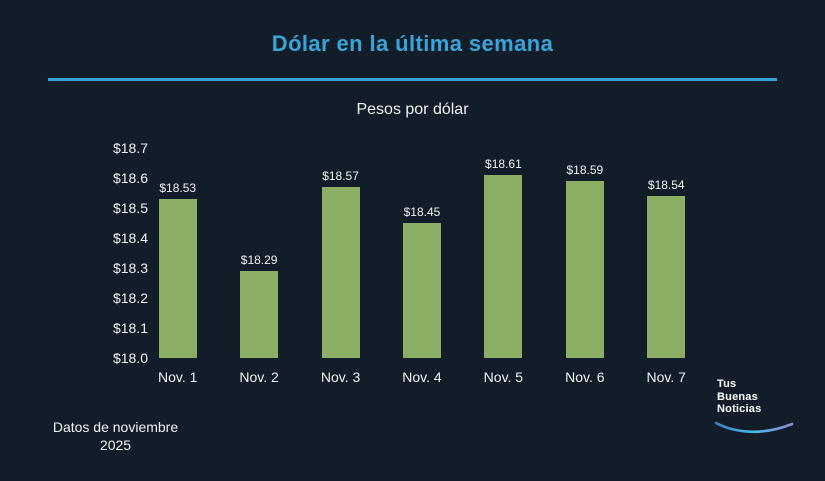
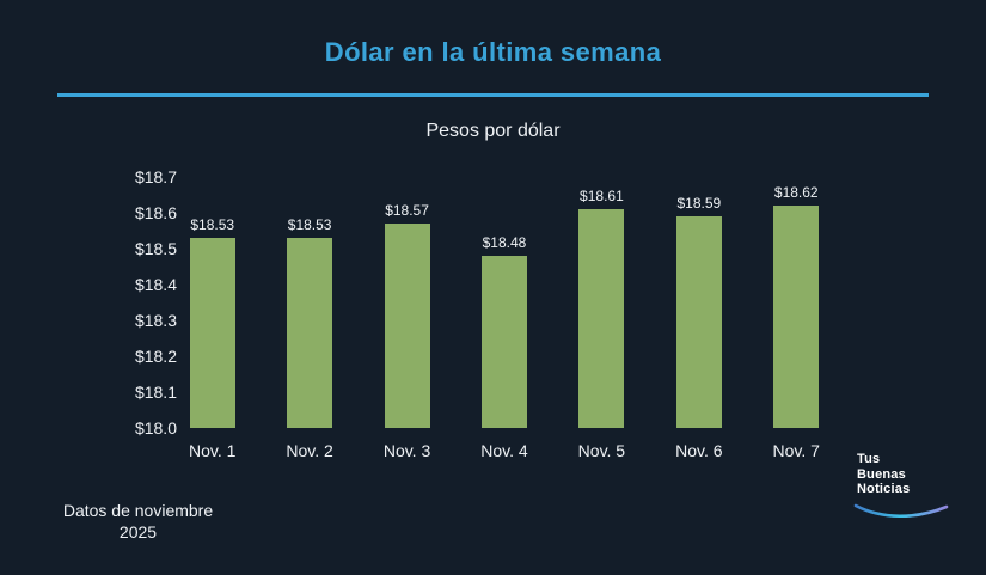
Nov. 2: $18.29 -> $18.53
Nov. 4: $18.45 -> $18.48
Nov. 7: $18.54 -> $18.62
